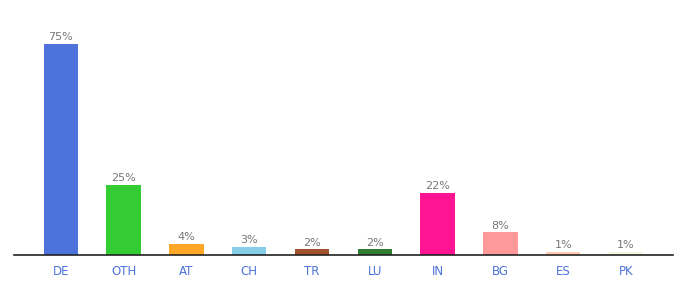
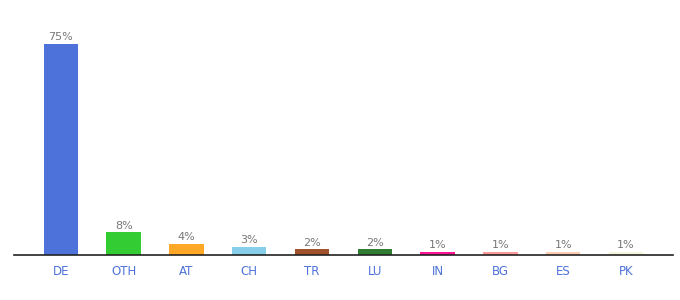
OTH: 25% -> 8%
IN: 22% -> 1%
BG: 8% -> 1%
